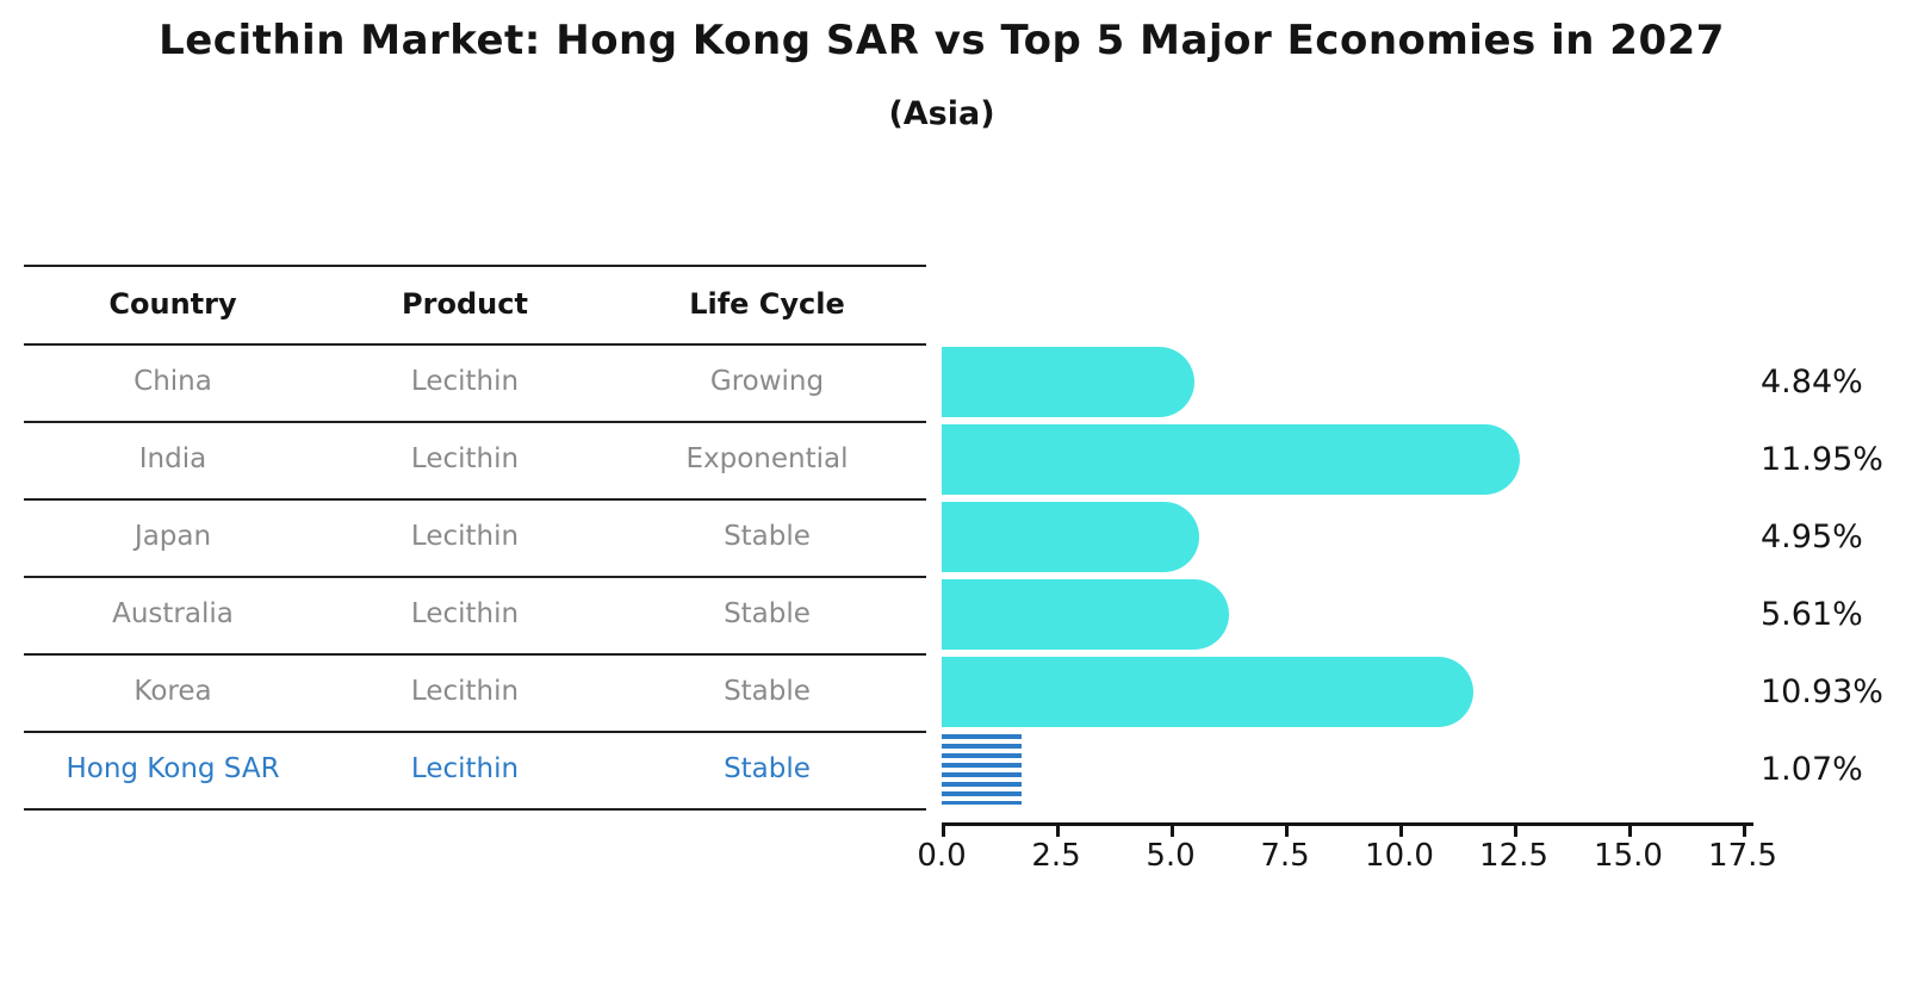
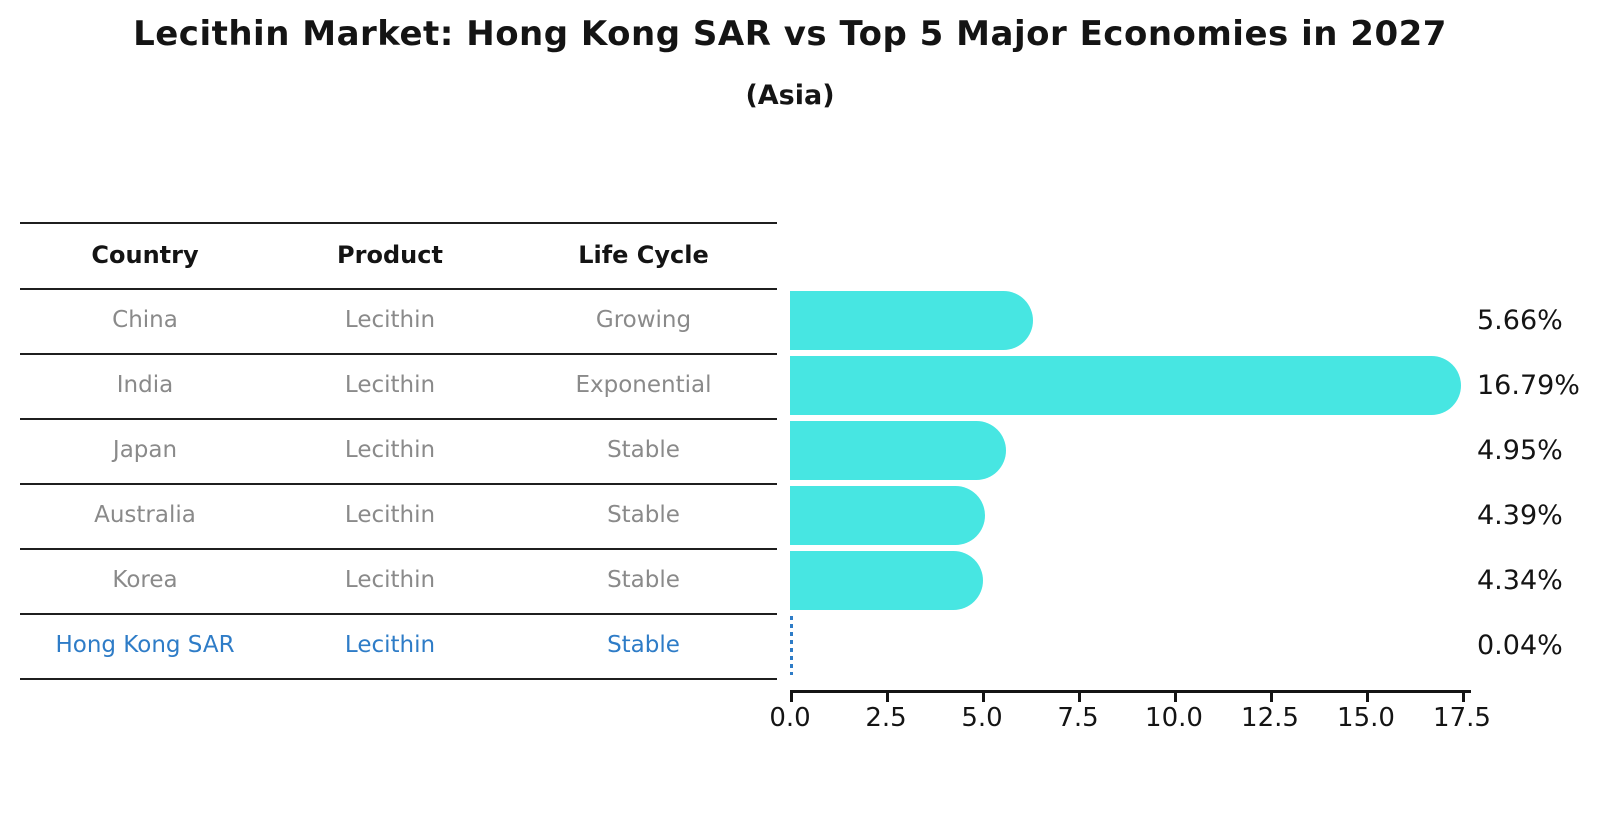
China: 4.84% -> 5.66%
India: 11.95% -> 16.79%
Australia: 5.61% -> 4.39%
Korea: 10.93% -> 4.34%
Hong Kong SAR: 1.07% -> 0.04%
